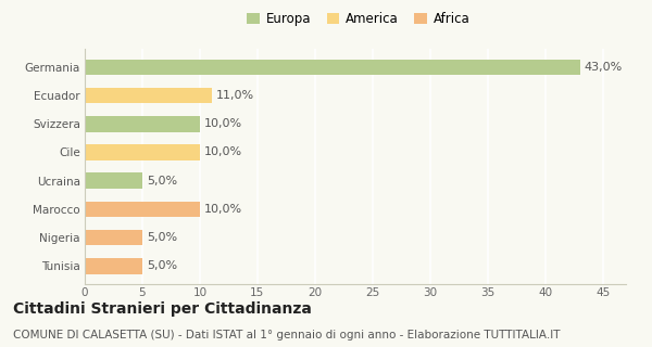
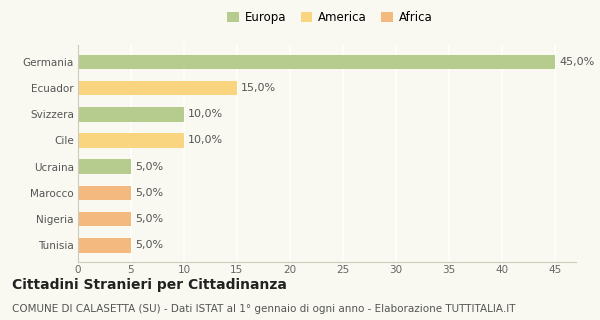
Germania: 43,0% -> 45,0%
Ecuador: 11,0% -> 15,0%
Marocco: 10,0% -> 5,0%
